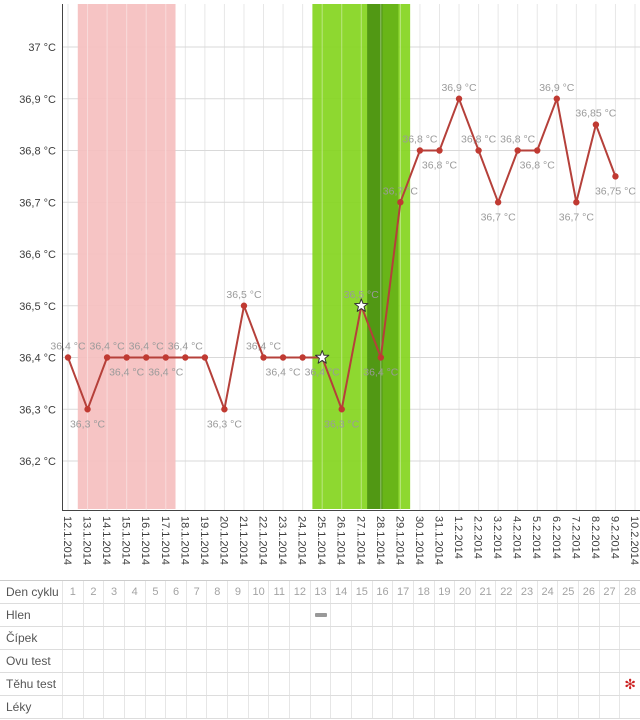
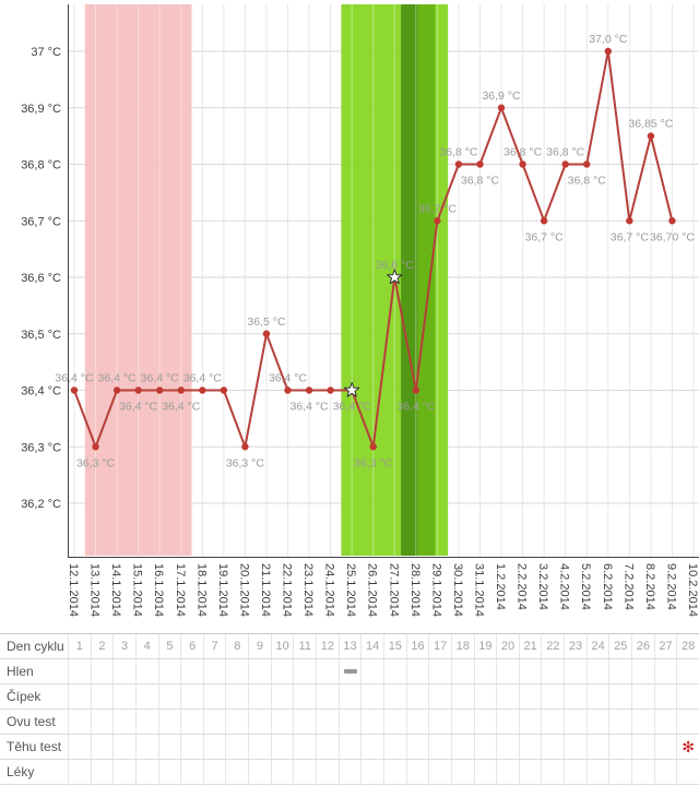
27.1.2014: 36,5 -> 36,6
6.2.2014: 36,9 -> 37,0
9.2.2014: 36,75 -> 36,70
